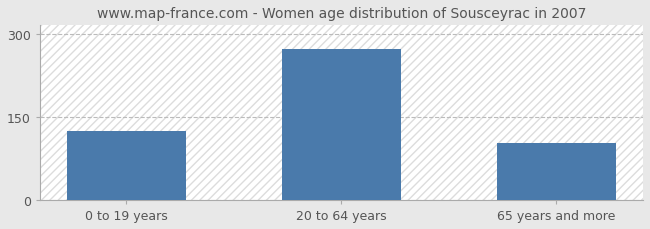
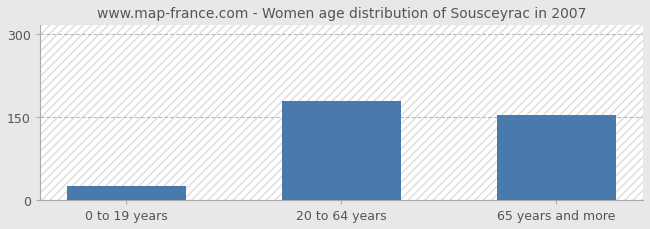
0 to 19 years: 124 -> 25
20 to 64 years: 272 -> 178
65 years and more: 102 -> 153
